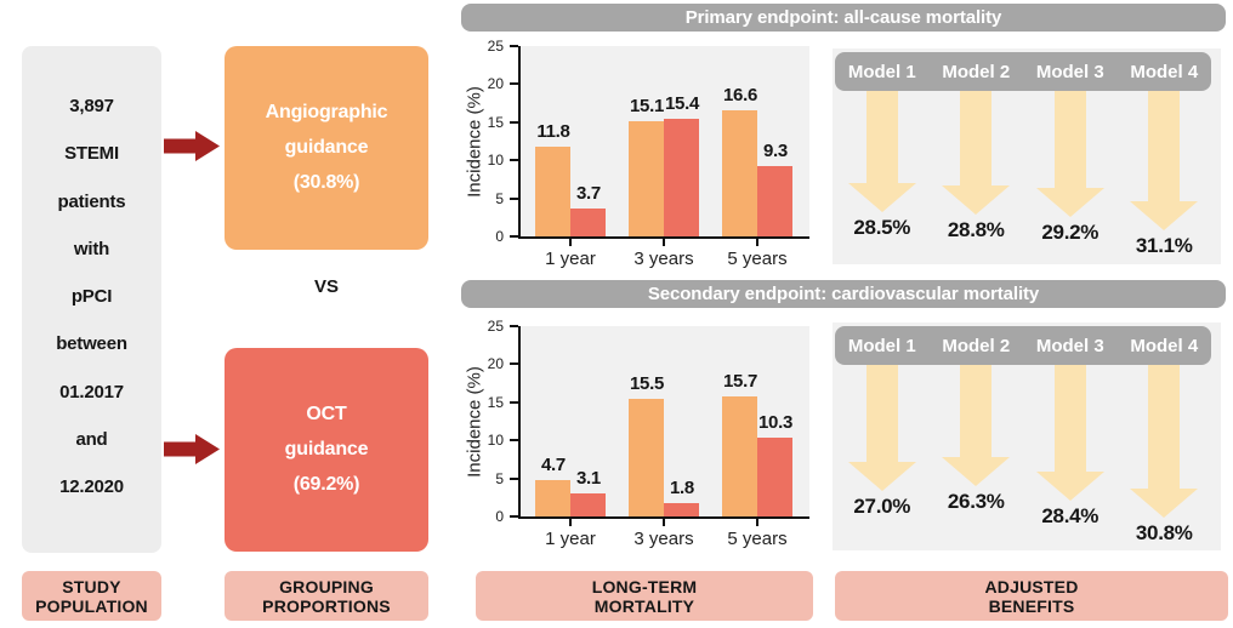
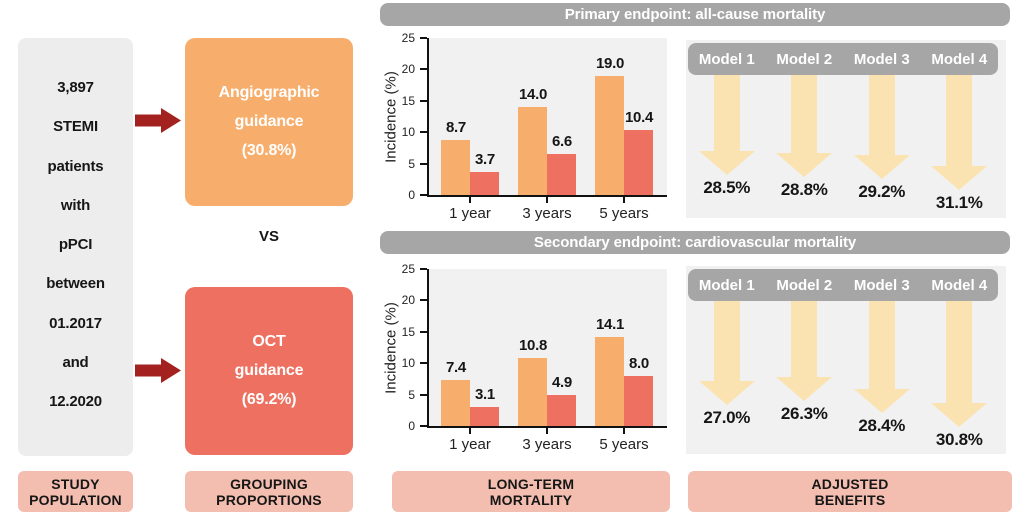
Primary endpoint: all-cause mortality/Angiographic guidance/1 year: 11.8 -> 8.7
Primary endpoint: all-cause mortality/Angiographic guidance/3 years: 15.1 -> 14.0
Primary endpoint: all-cause mortality/OCT guidance/3 years: 15.4 -> 6.6
Primary endpoint: all-cause mortality/Angiographic guidance/5 years: 16.6 -> 19.0
Primary endpoint: all-cause mortality/OCT guidance/5 years: 9.3 -> 10.4
Secondary endpoint: cardiovascular mortality/Angiographic guidance/1 year: 4.7 -> 7.4
Secondary endpoint: cardiovascular mortality/Angiographic guidance/3 years: 15.5 -> 10.8
Secondary endpoint: cardiovascular mortality/OCT guidance/3 years: 1.8 -> 4.9
Secondary endpoint: cardiovascular mortality/Angiographic guidance/5 years: 15.7 -> 14.1
Secondary endpoint: cardiovascular mortality/OCT guidance/5 years: 10.3 -> 8.0
